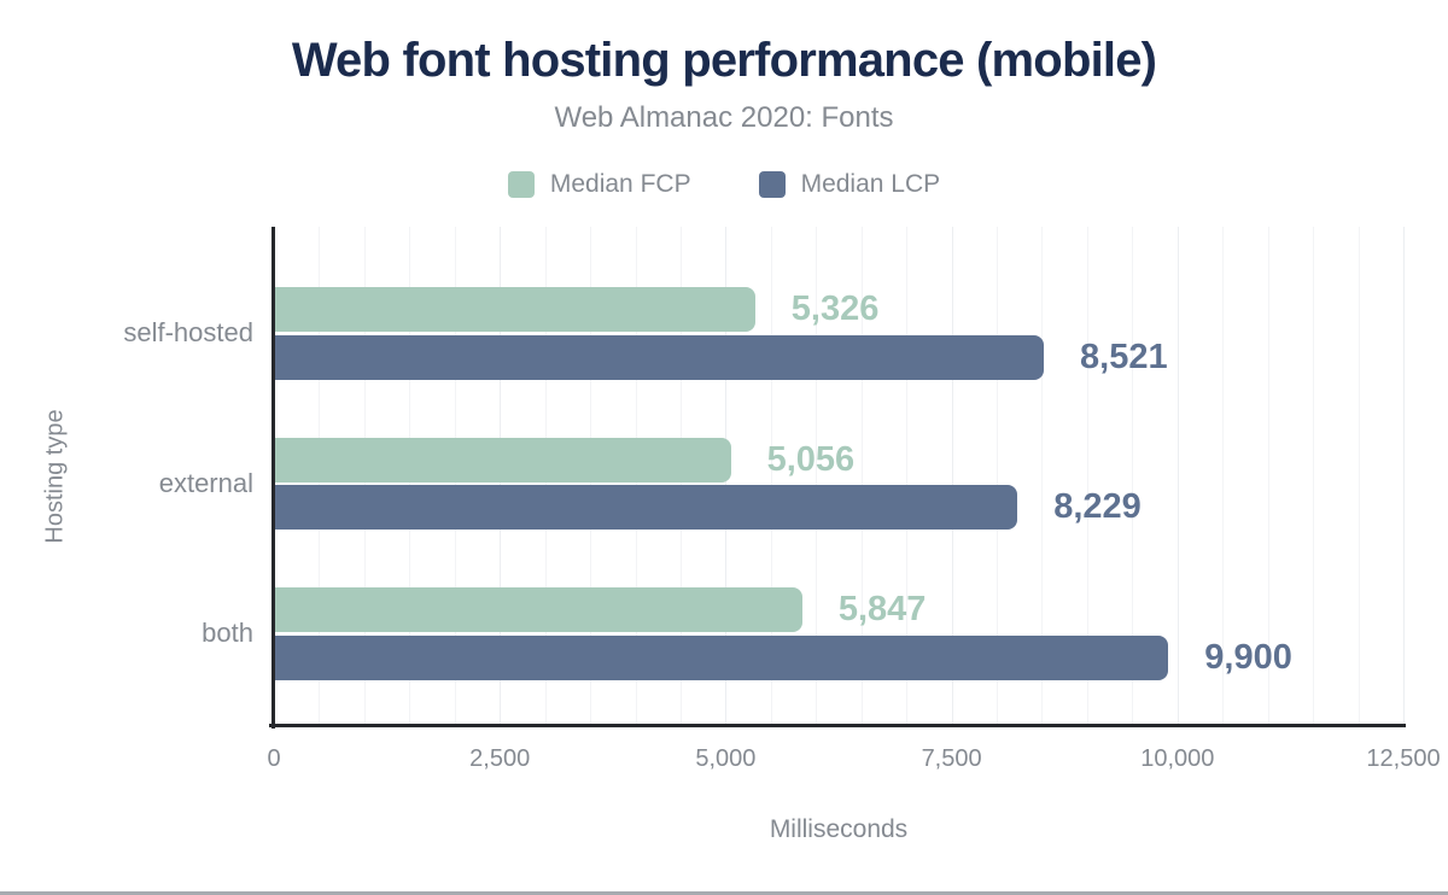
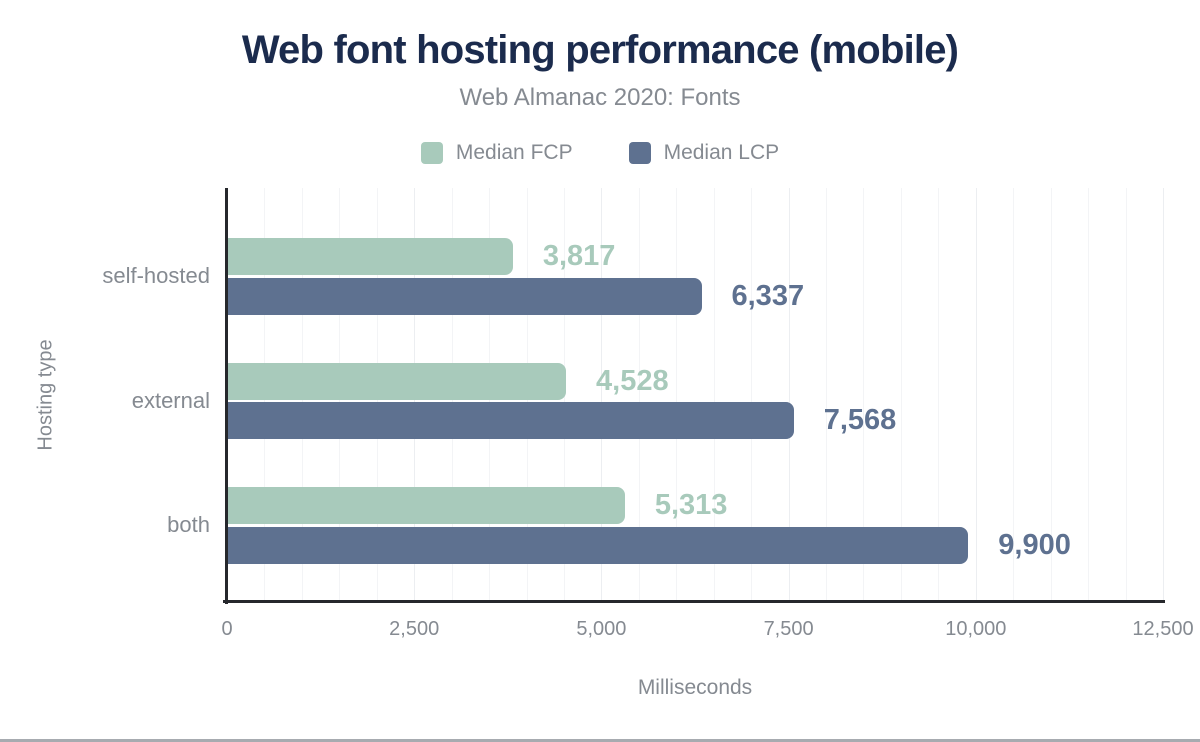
Median FCP/self-hosted: 5,326 -> 3,817
Median LCP/self-hosted: 8,521 -> 6,337
Median FCP/external: 5,056 -> 4,528
Median LCP/external: 8,229 -> 7,568
Median FCP/both: 5,847 -> 5,313
